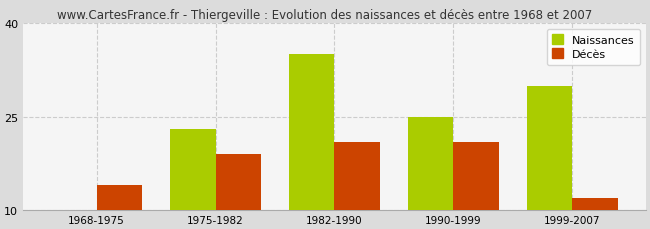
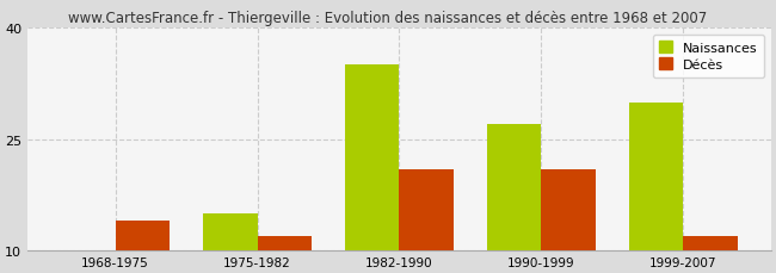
Naissances/1975-1982: 23 -> 15
Décès/1975-1982: 19 -> 12
Naissances/1990-1999: 25 -> 27
